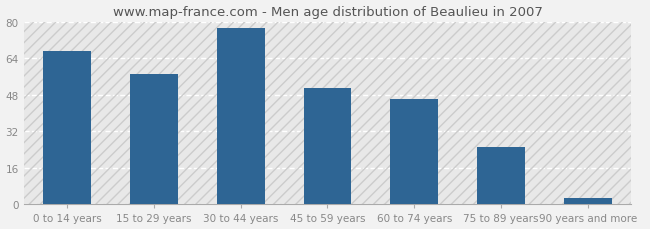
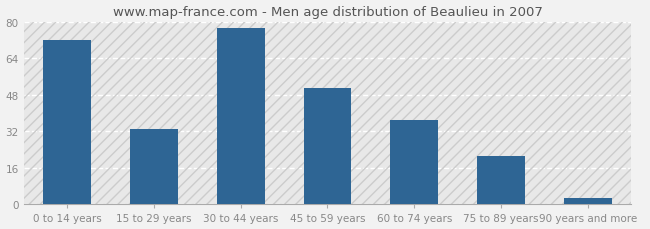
0 to 14 years: 67 -> 72
15 to 29 years: 57 -> 33
60 to 74 years: 46 -> 37
75 to 89 years: 25 -> 21
